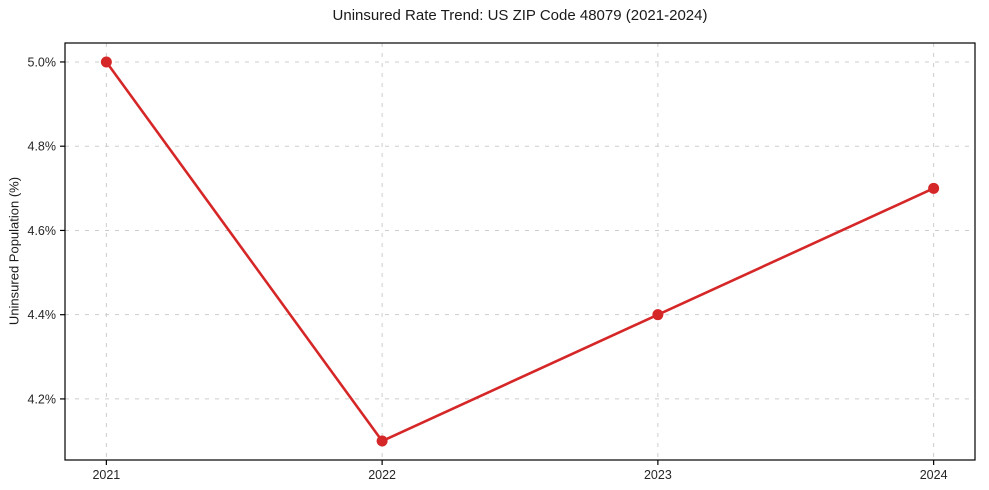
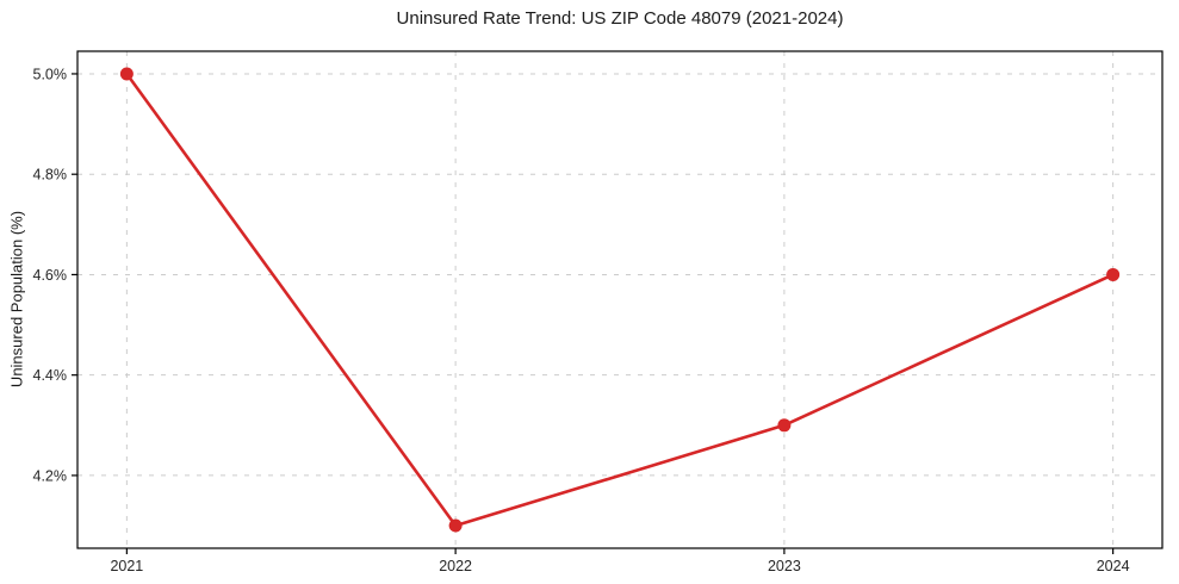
2023: 4.4% -> 4.3%
2024: 4.7% -> 4.6%
